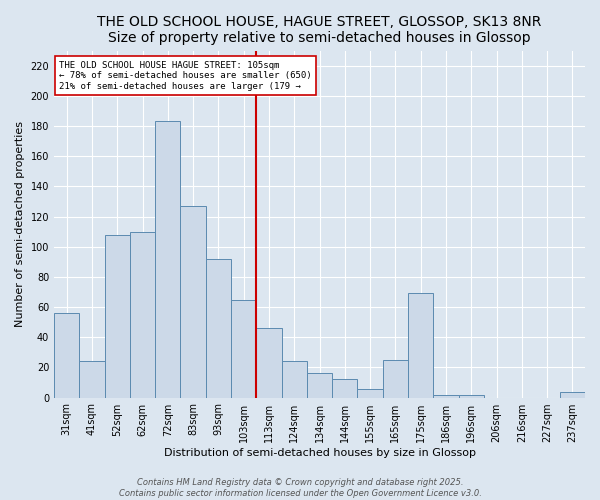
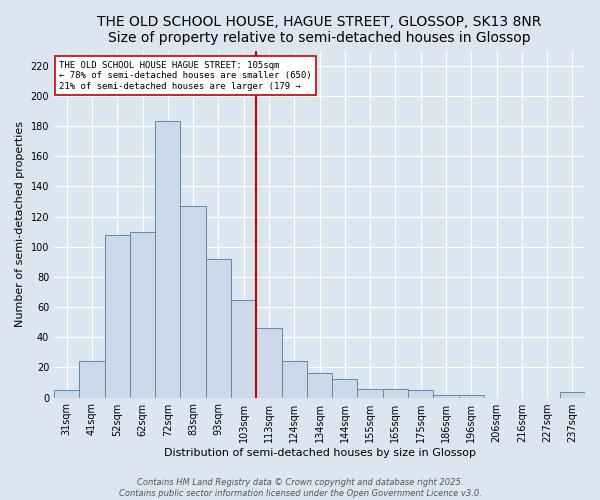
31sqm: 56 -> 5
165sqm: 25 -> 6
175sqm: 69 -> 5
